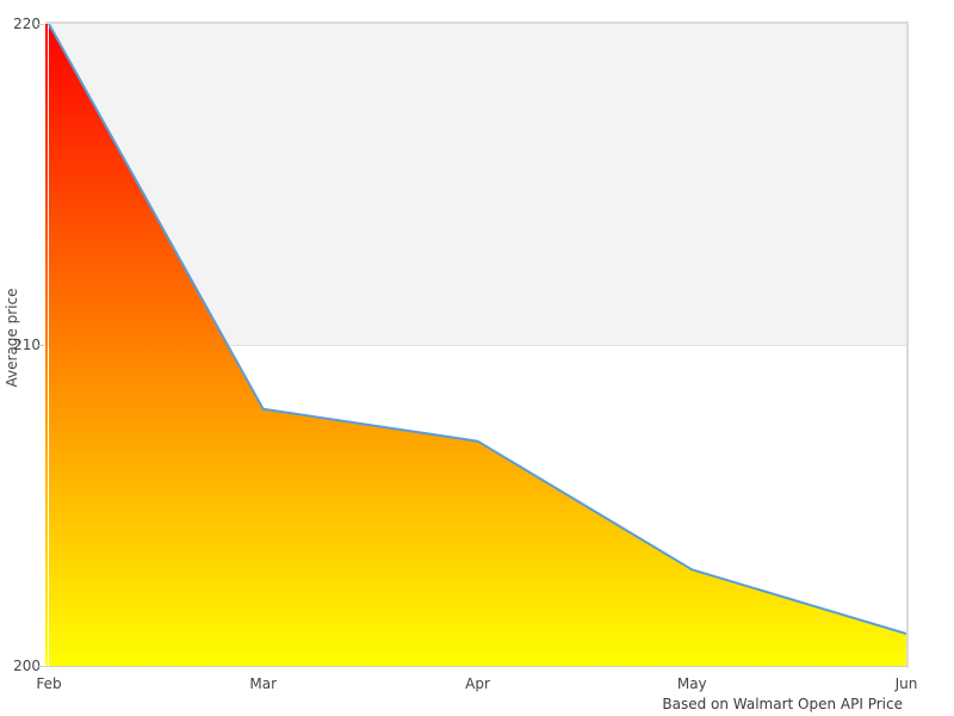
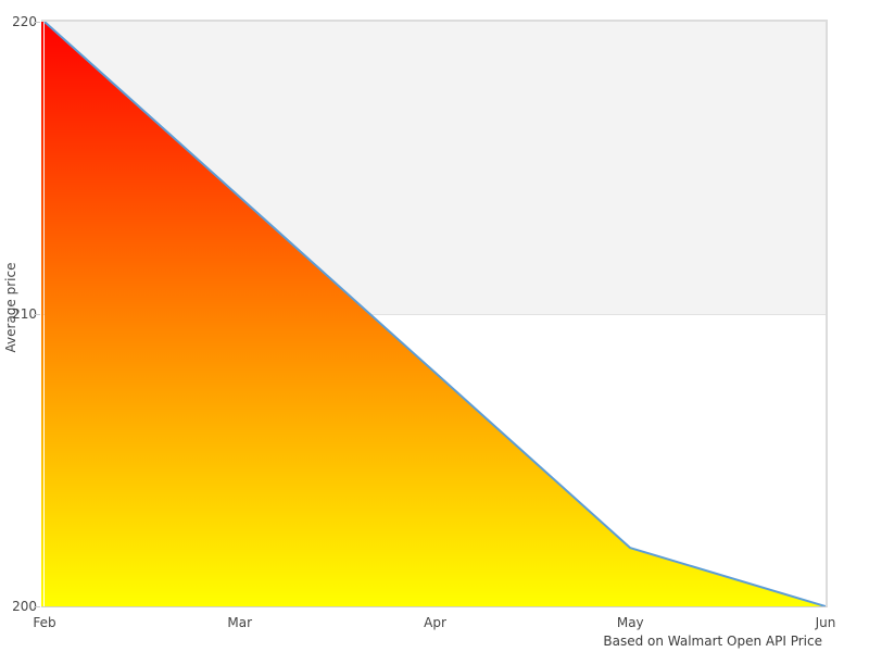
Mar: 208 -> 214
Apr: 207 -> 208
May: 203 -> 202
Jun: 201 -> 200
